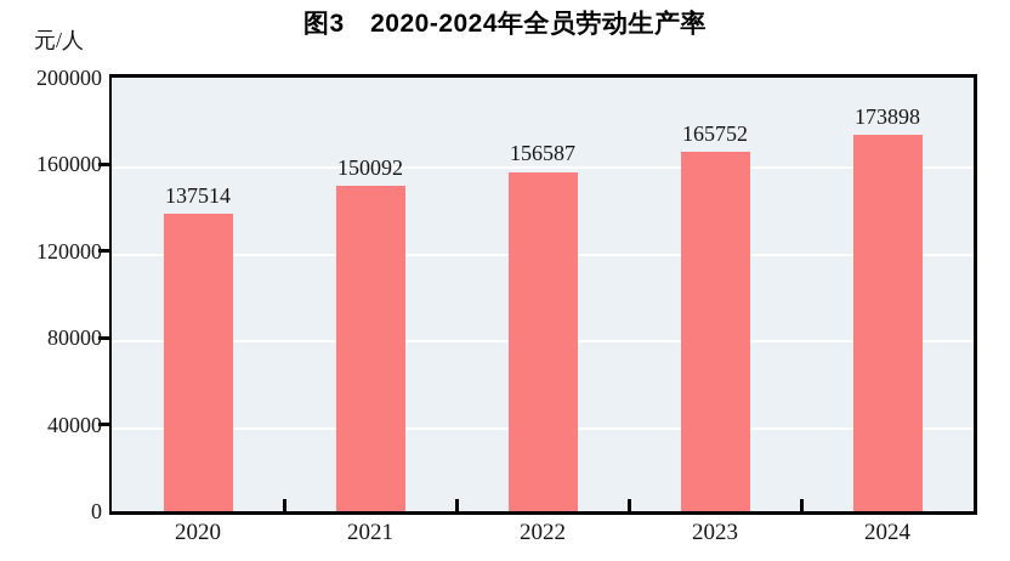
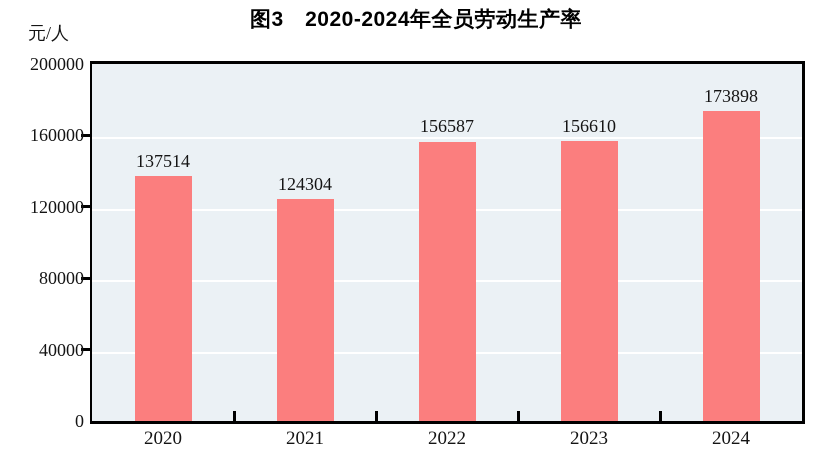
2021: 150092 -> 124304
2023: 165752 -> 156610
